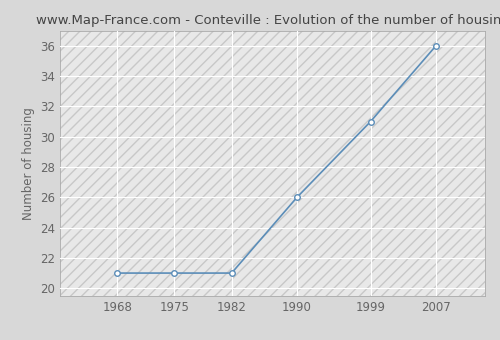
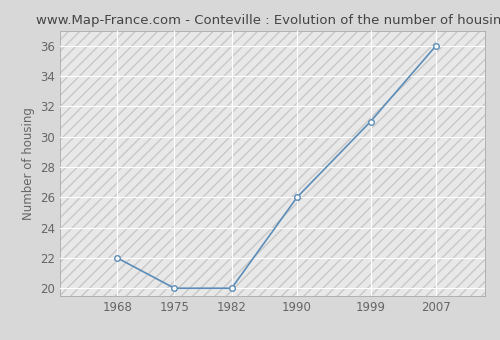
1968: 21 -> 22
1975: 21 -> 20
1982: 21 -> 20
